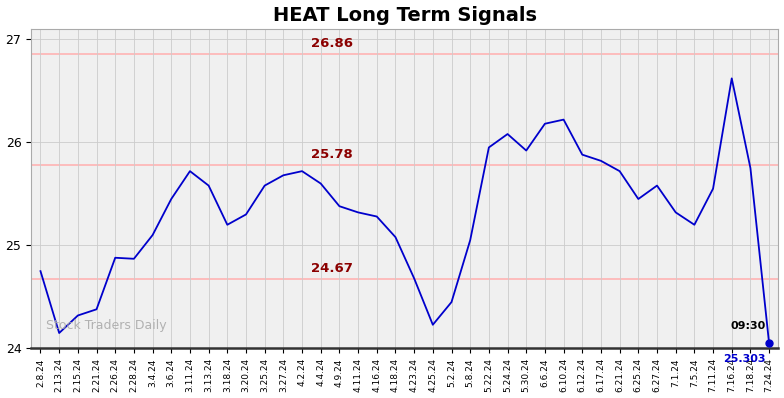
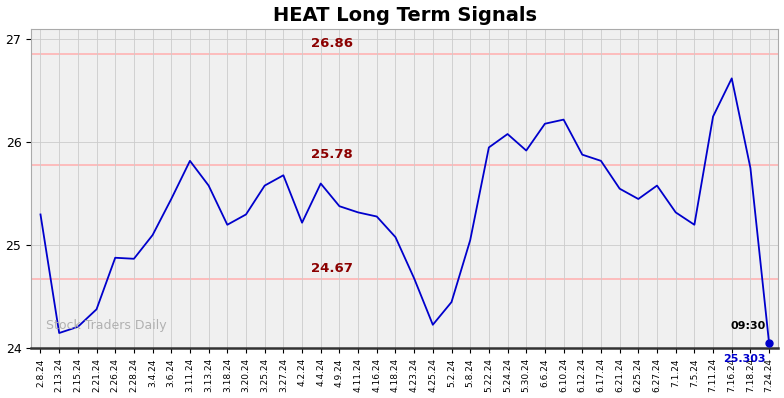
2.8.24: 24.75 -> 25.30
2.15.24: 24.32 -> 24.21
3.11.24: 25.72 -> 25.82
4.2.24: 25.72 -> 25.22
6.21.24: 25.72 -> 25.55
7.11.24: 25.55 -> 26.25
